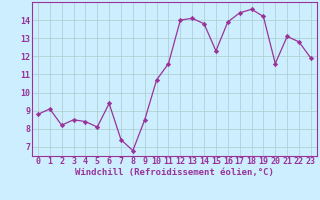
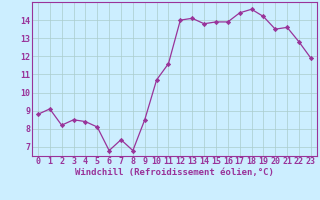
6: 9.4 -> 6.8
15: 12.3 -> 13.9
20: 11.6 -> 13.5
21: 13.1 -> 13.6
